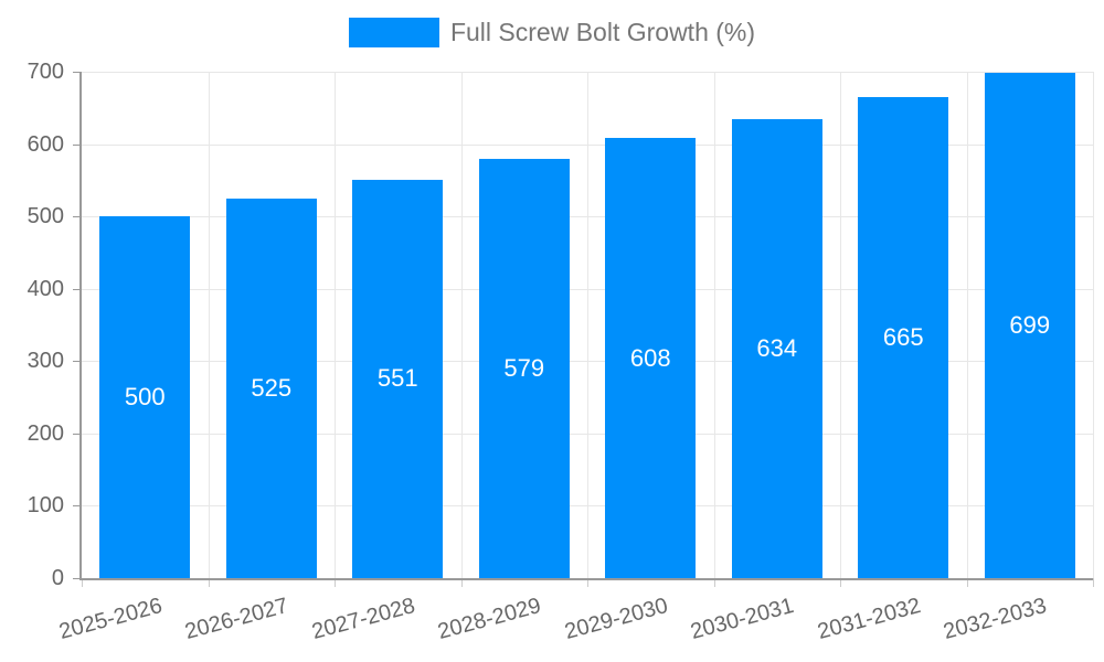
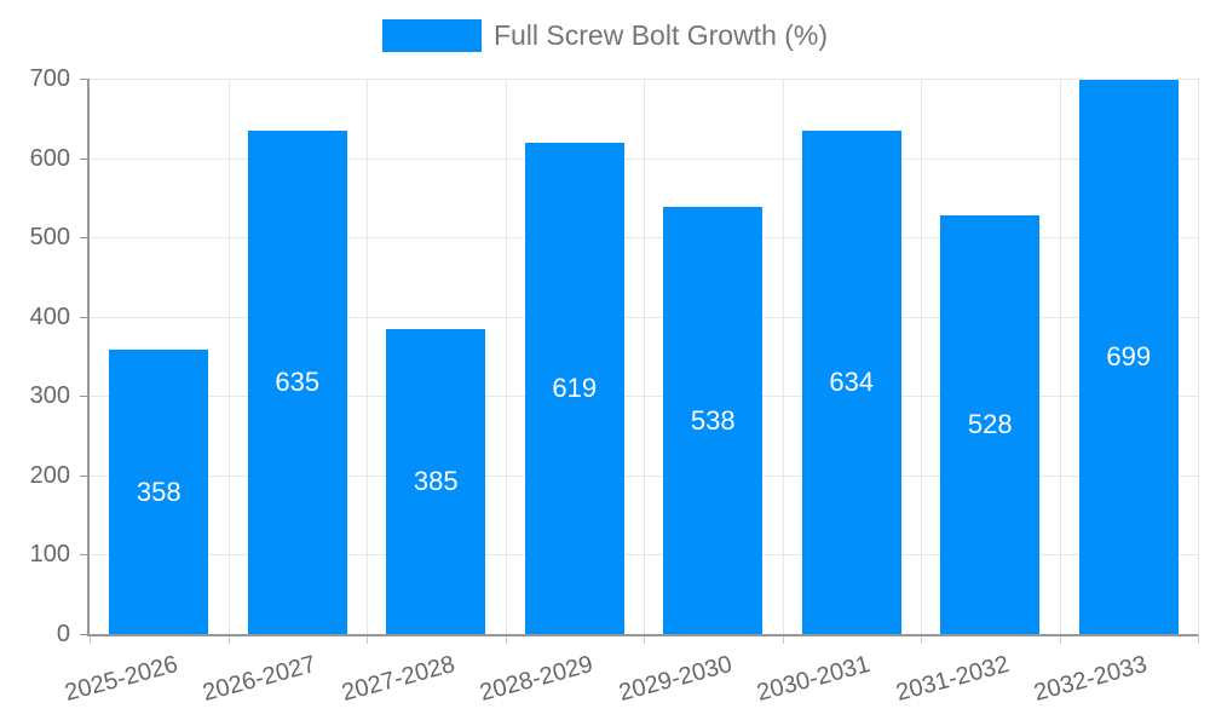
2025-2026: 500 -> 358
2026-2027: 525 -> 635
2027-2028: 551 -> 385
2028-2029: 579 -> 619
2029-2030: 608 -> 538
2031-2032: 665 -> 528
